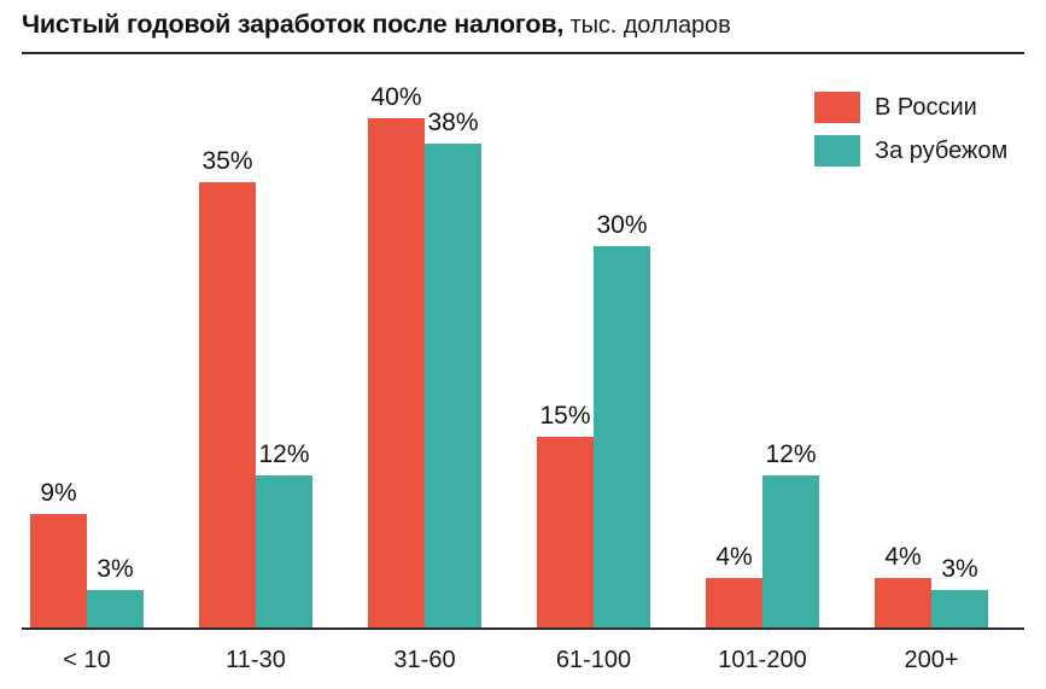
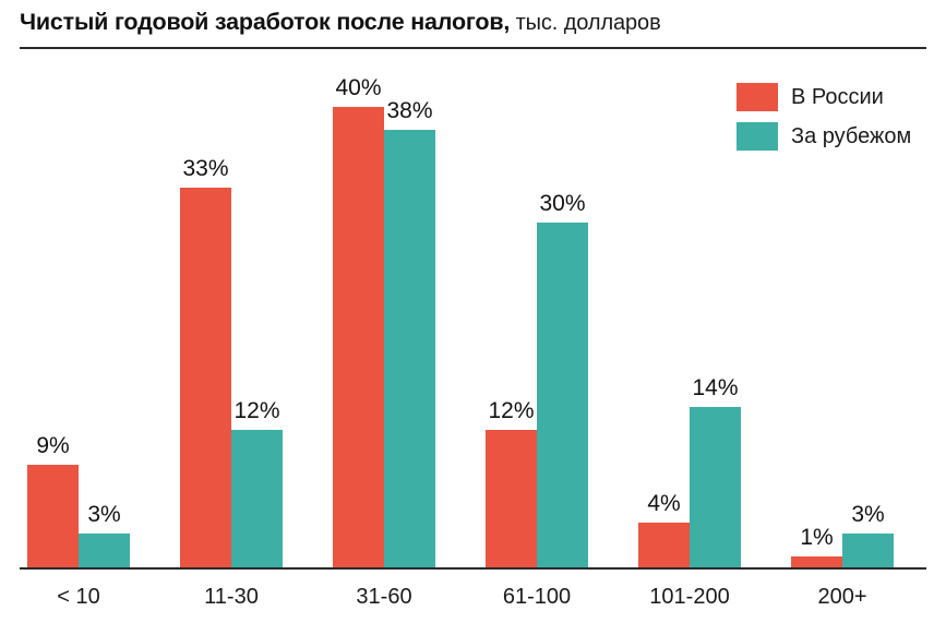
В России/11-30: 35% -> 33%
В России/61-100: 15% -> 12%
За рубежом/101-200: 12% -> 14%
В России/200+: 4% -> 1%
